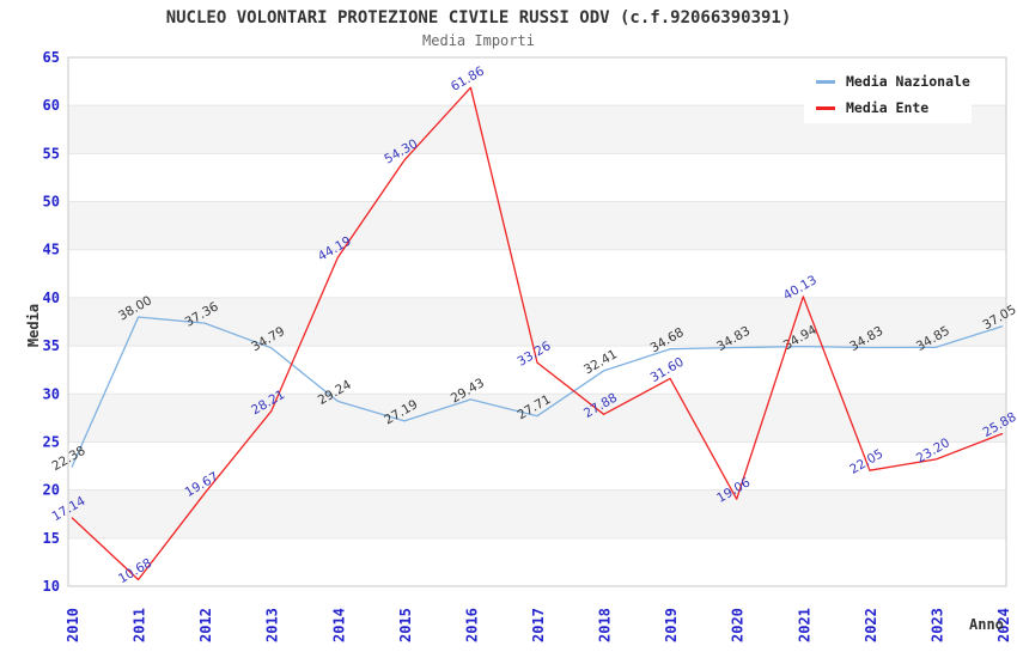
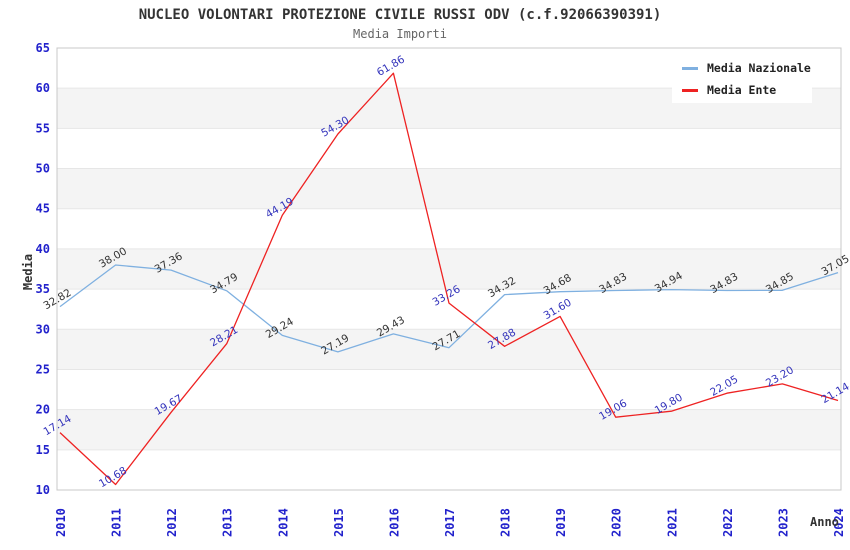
Media Nazionale/2010: 22.38 -> 32.82
Media Nazionale/2018: 32.41 -> 34.32
Media Ente/2021: 40.13 -> 19.80
Media Ente/2024: 25.88 -> 21.14
